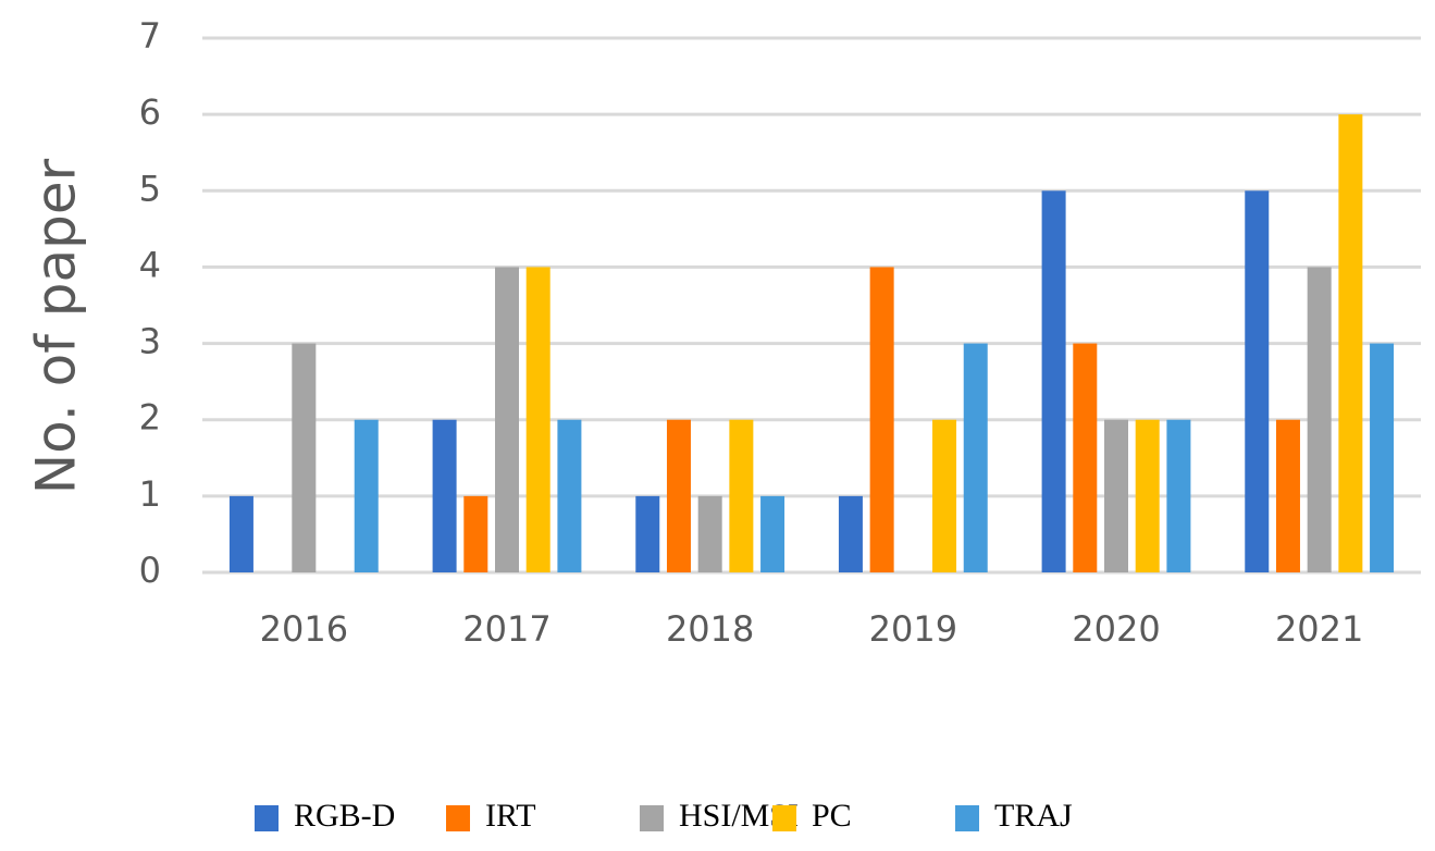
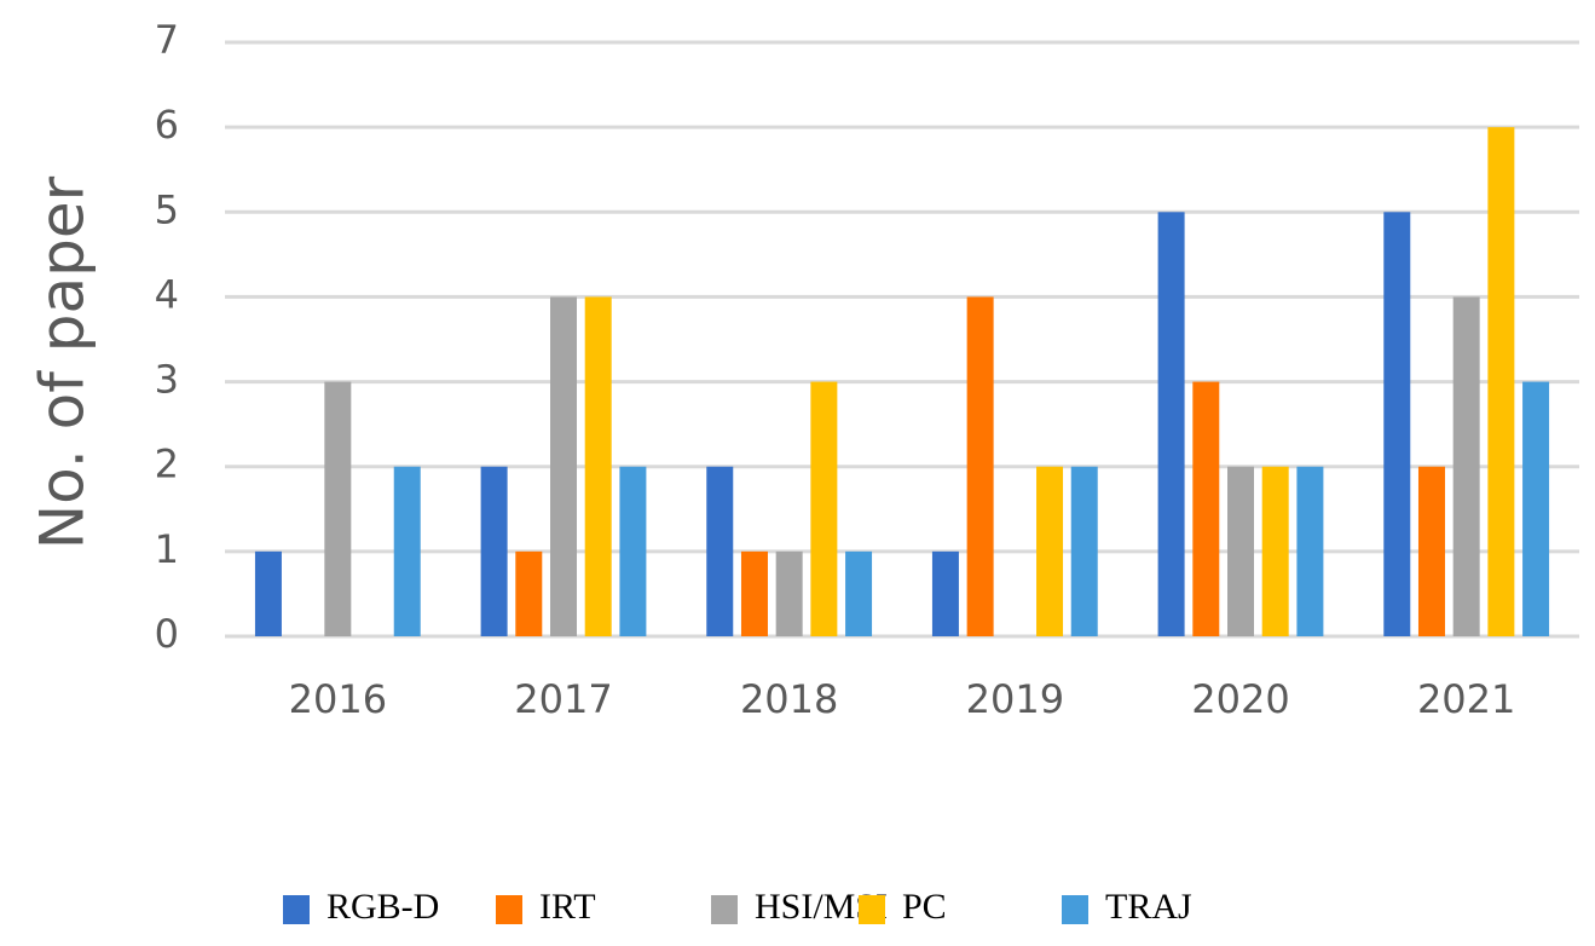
RGB-D/2018: 1 -> 2
IRT/2018: 2 -> 1
PC/2018: 2 -> 3
TRAJ/2019: 3 -> 2
